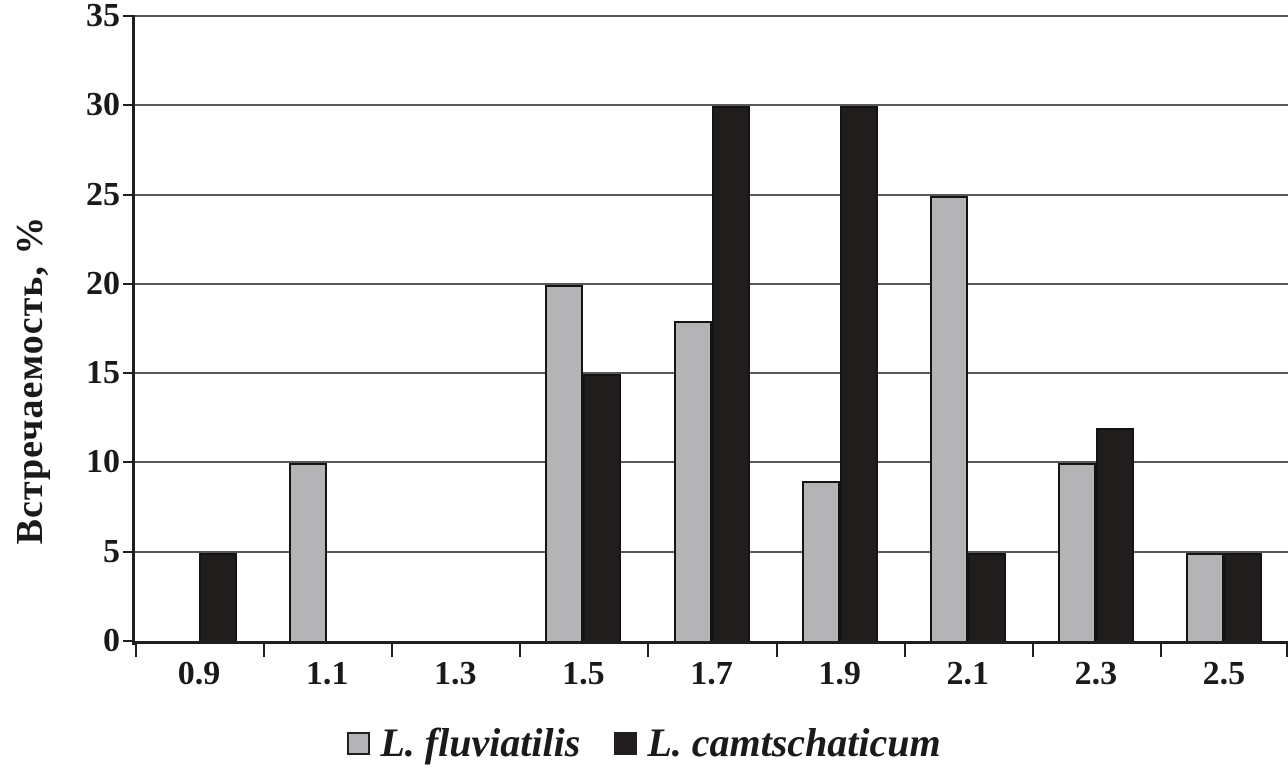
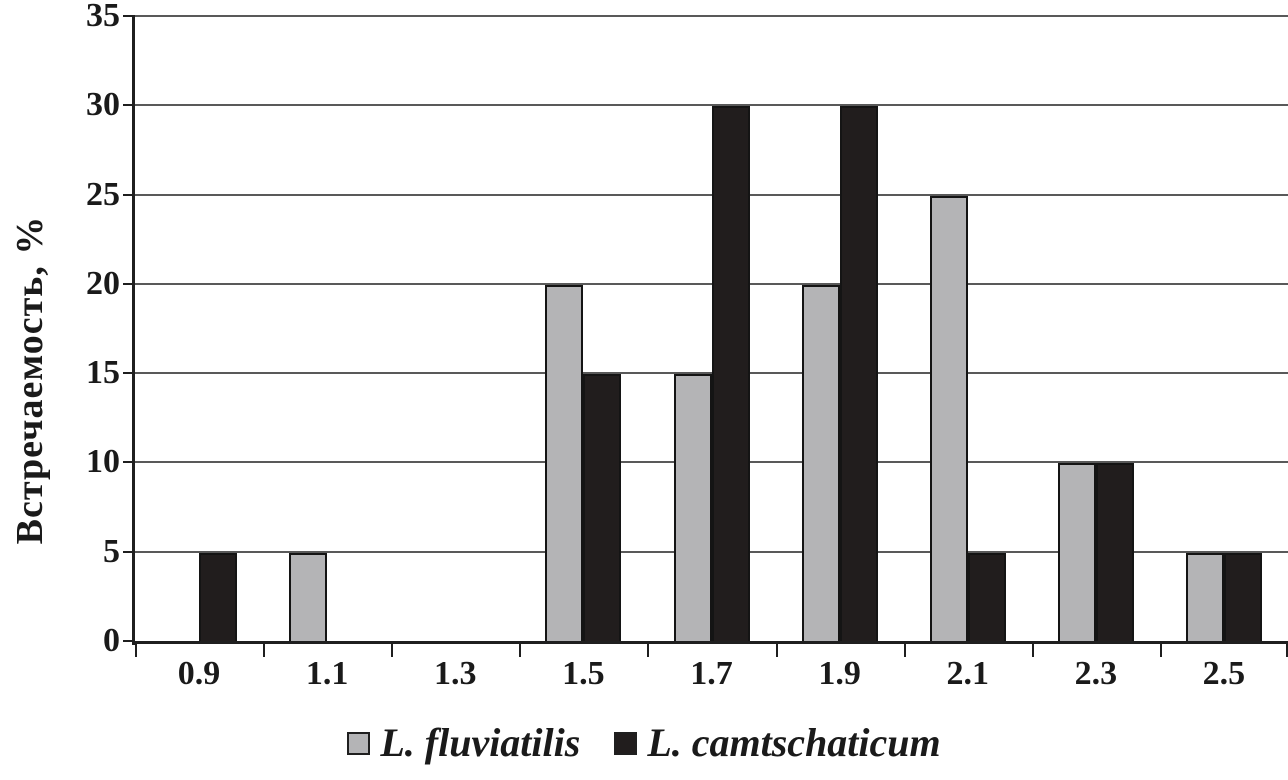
L. fluviatilis/1.1: 10 -> 5
L. fluviatilis/1.7: 18 -> 15
L. fluviatilis/1.9: 9 -> 20
L. camtschaticum/2.3: 12 -> 10
